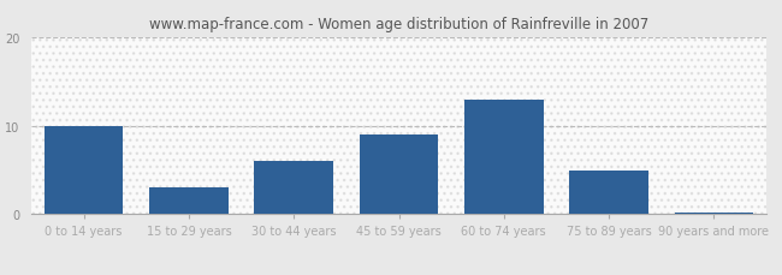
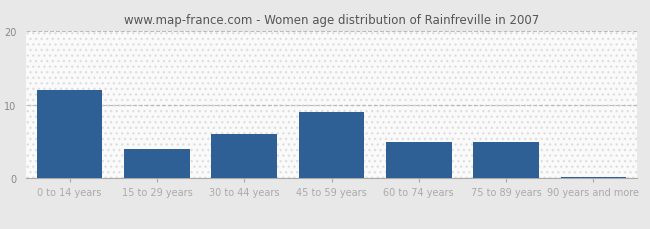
0 to 14 years: 10.0 -> 12.0
15 to 29 years: 3.0 -> 4.0
60 to 74 years: 13.0 -> 5.0
